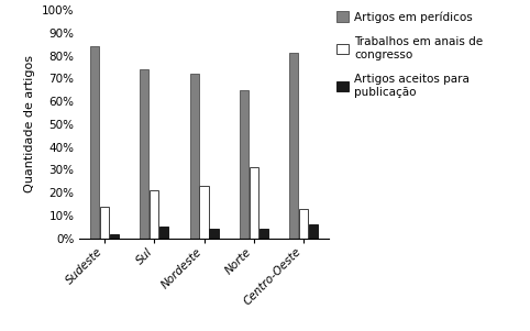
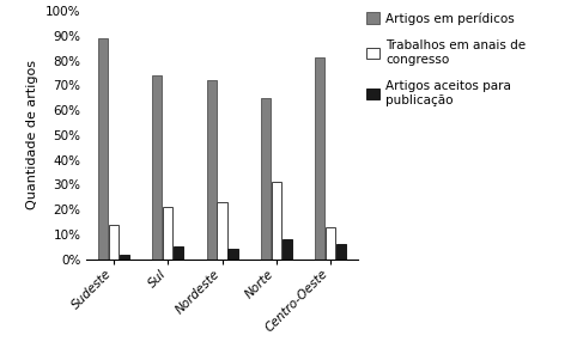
Artigos em perídicos/Sudeste: 84% -> 89%
Artigos aceitos para publicação/Norte: 4% -> 8%
